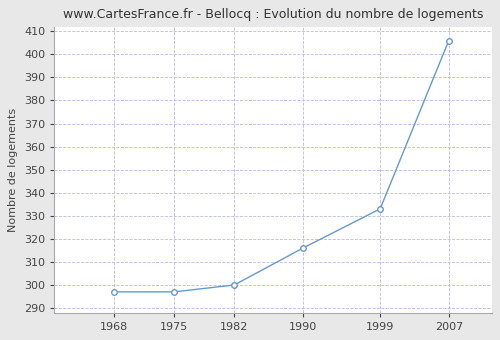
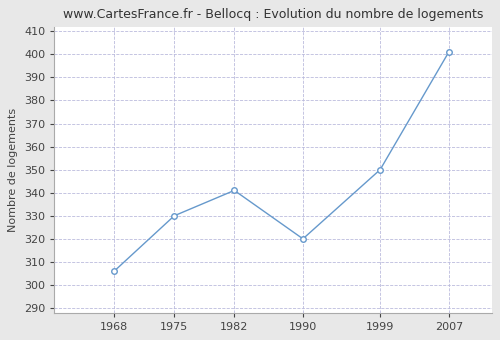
1968: 297 -> 306
1975: 297 -> 330
1982: 300 -> 341
1990: 316 -> 320
1999: 333 -> 350
2007: 406 -> 401
